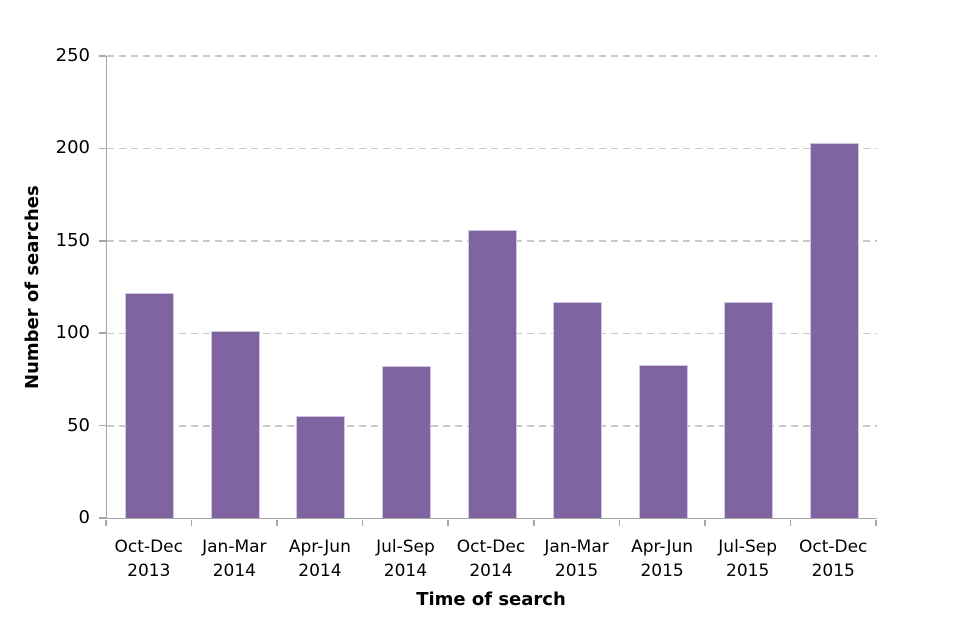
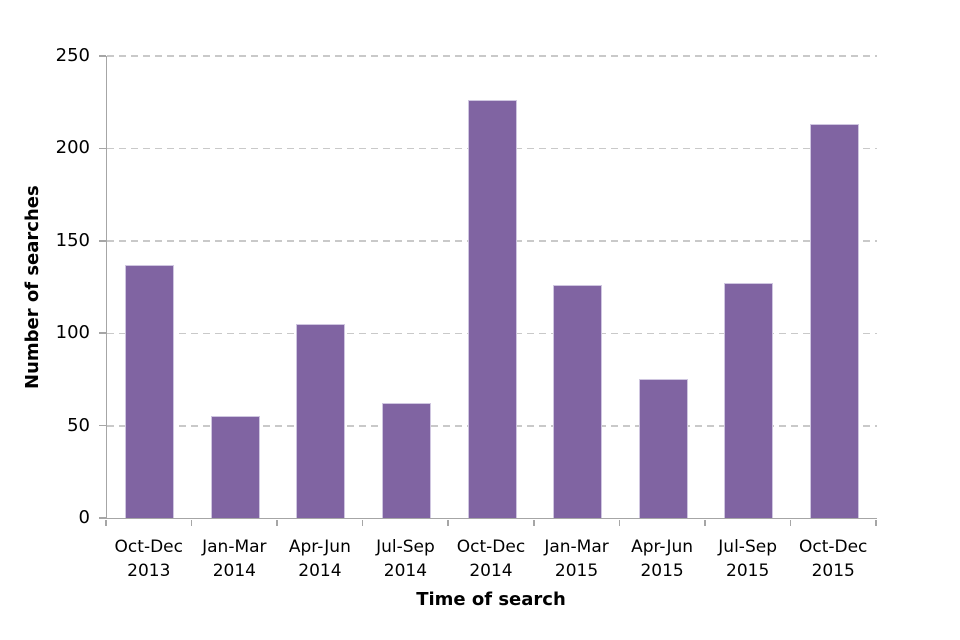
Oct-Dec 2013: 122 -> 137
Jan-Mar 2014: 101 -> 55
Apr-Jun 2014: 55 -> 105
Jul-Sep 2014: 82 -> 62
Oct-Dec 2014: 156 -> 226
Jan-Mar 2015: 117 -> 126
Apr-Jun 2015: 83 -> 75
Jul-Sep 2015: 117 -> 127
Oct-Dec 2015: 203 -> 213
